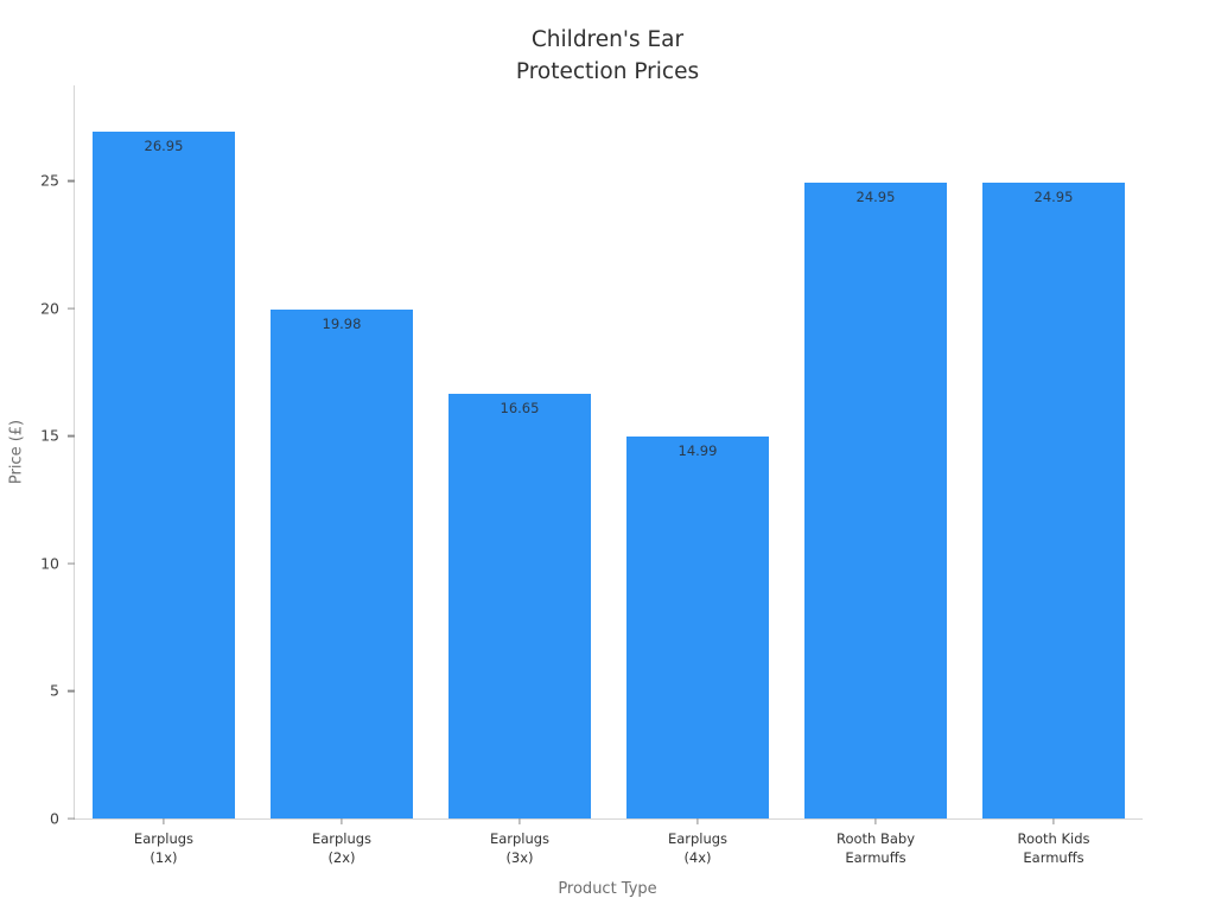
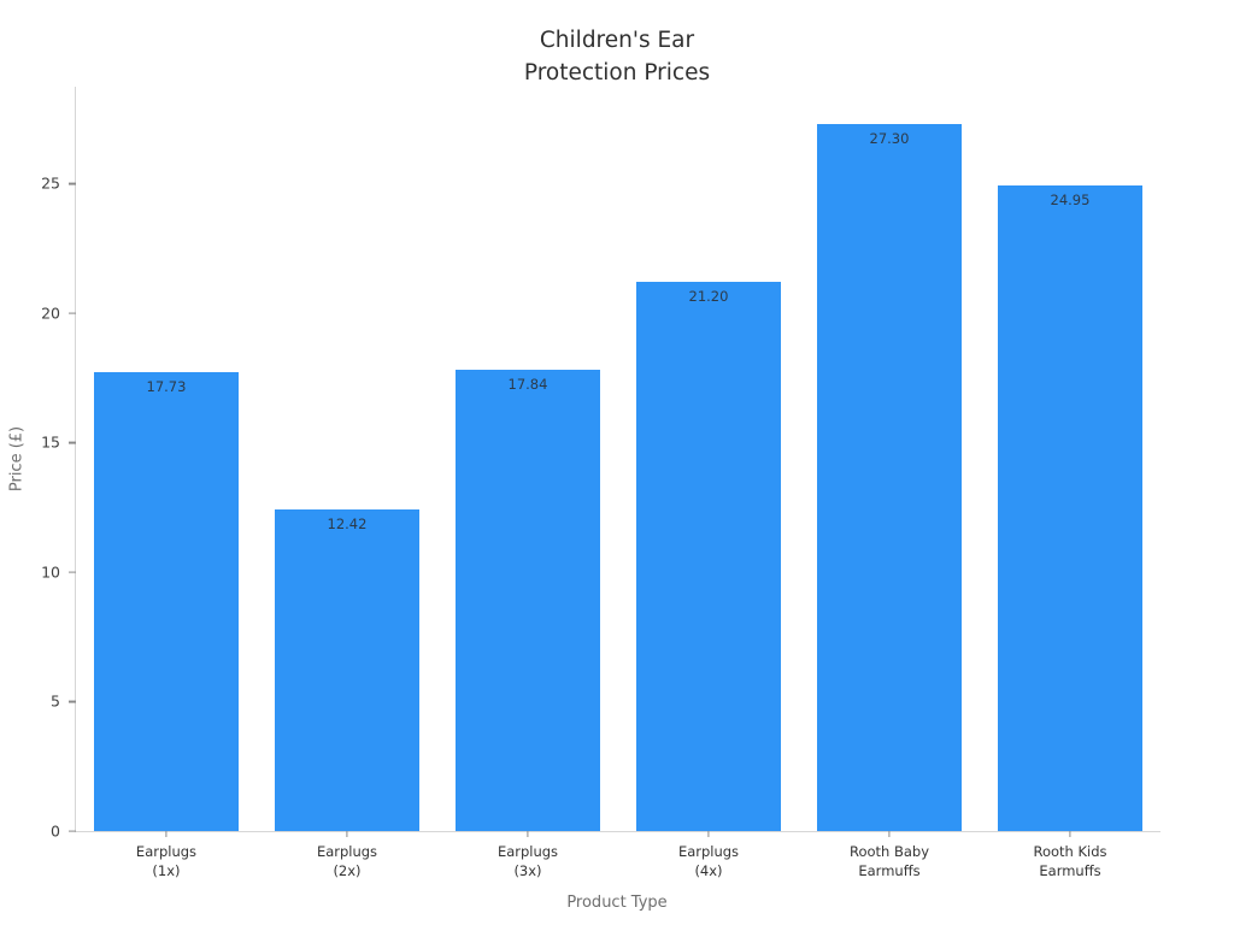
Earplugs (1x): 26.95 -> 17.73
Earplugs (2x): 19.98 -> 12.42
Earplugs (3x): 16.65 -> 17.84
Earplugs (4x): 14.99 -> 21.20
Rooth Baby Earmuffs: 24.95 -> 27.30
